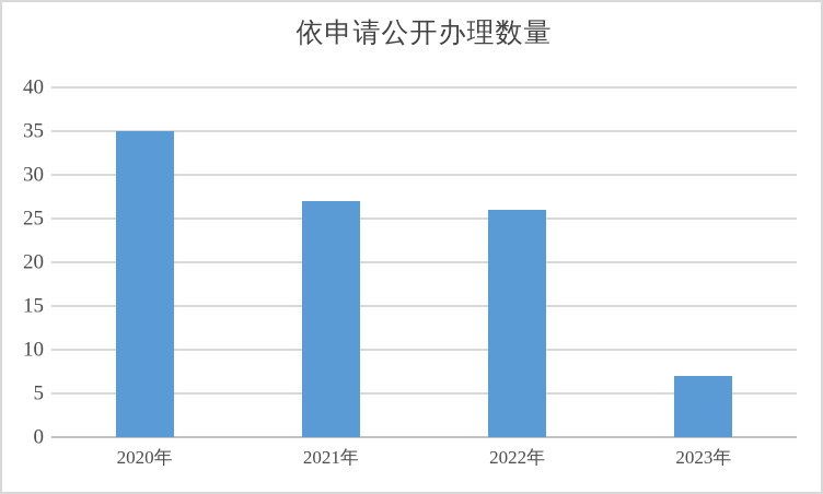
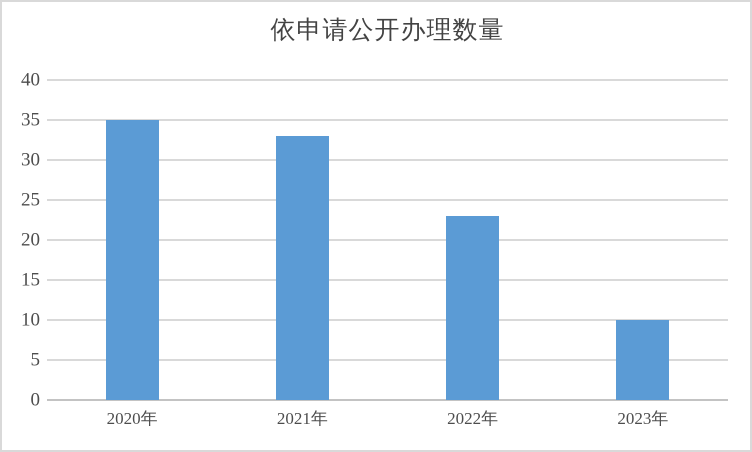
2021年: 27 -> 33
2022年: 26 -> 23
2023年: 7 -> 10
